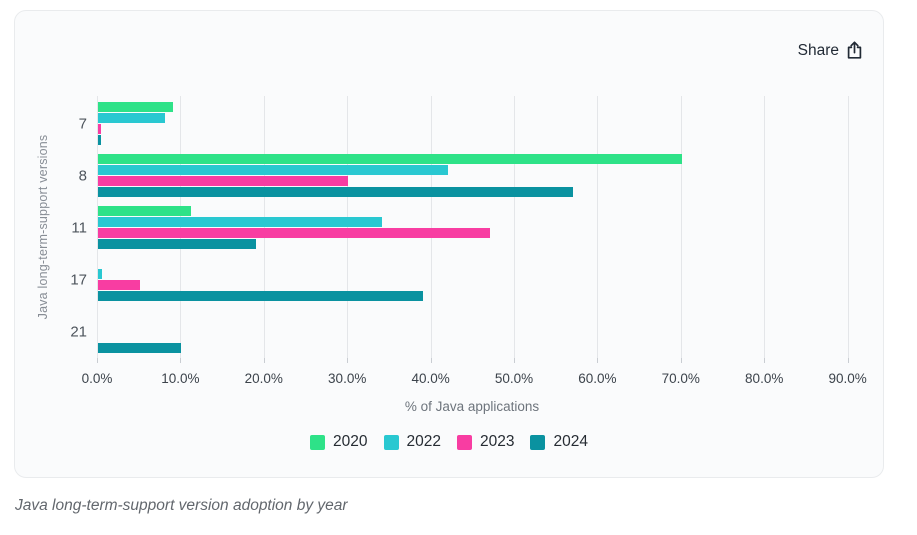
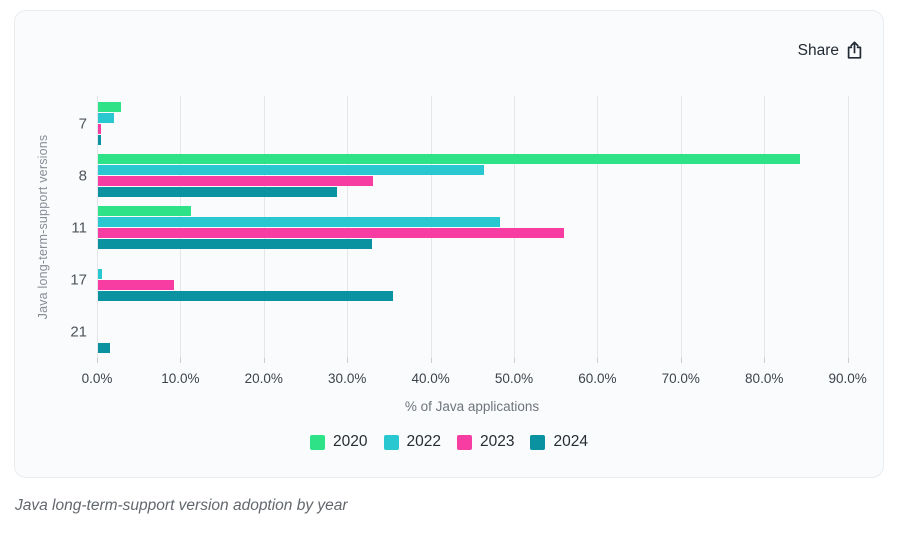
2020/7: 9% -> 3%
2022/7: 8% -> 2%
2020/8: 70% -> 84%
2022/8: 42% -> 46%
2023/8: 30% -> 33%
2024/8: 57% -> 29%
2022/11: 34% -> 48%
2023/11: 47% -> 56%
2024/11: 19% -> 33%
2023/17: 5% -> 9%
2024/17: 39% -> 35%
2024/21: 10% -> 1%
